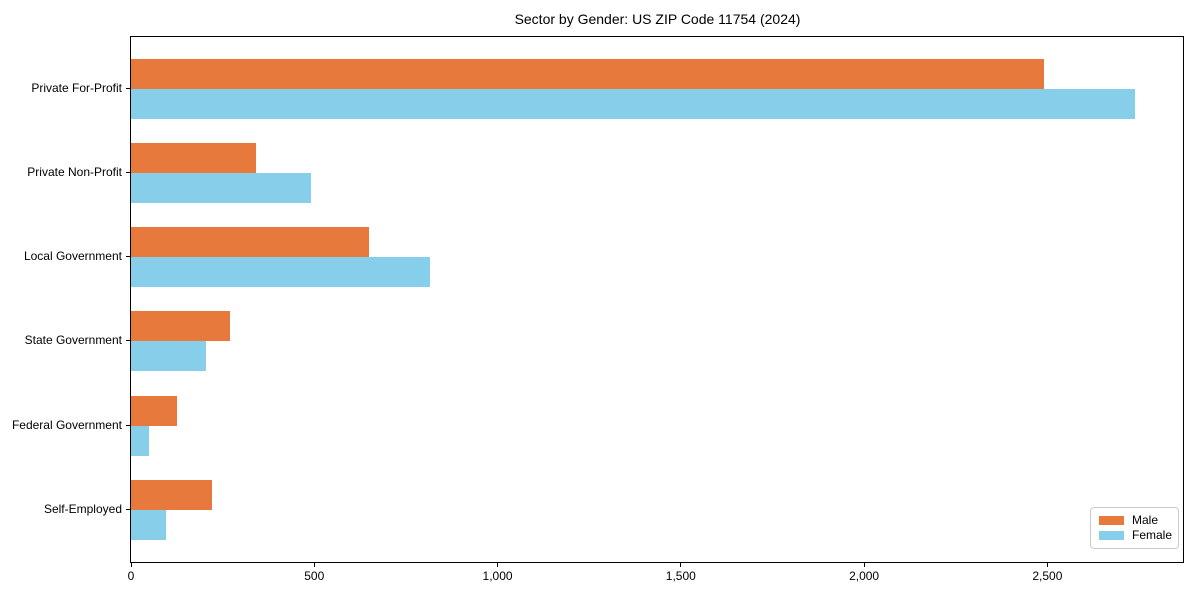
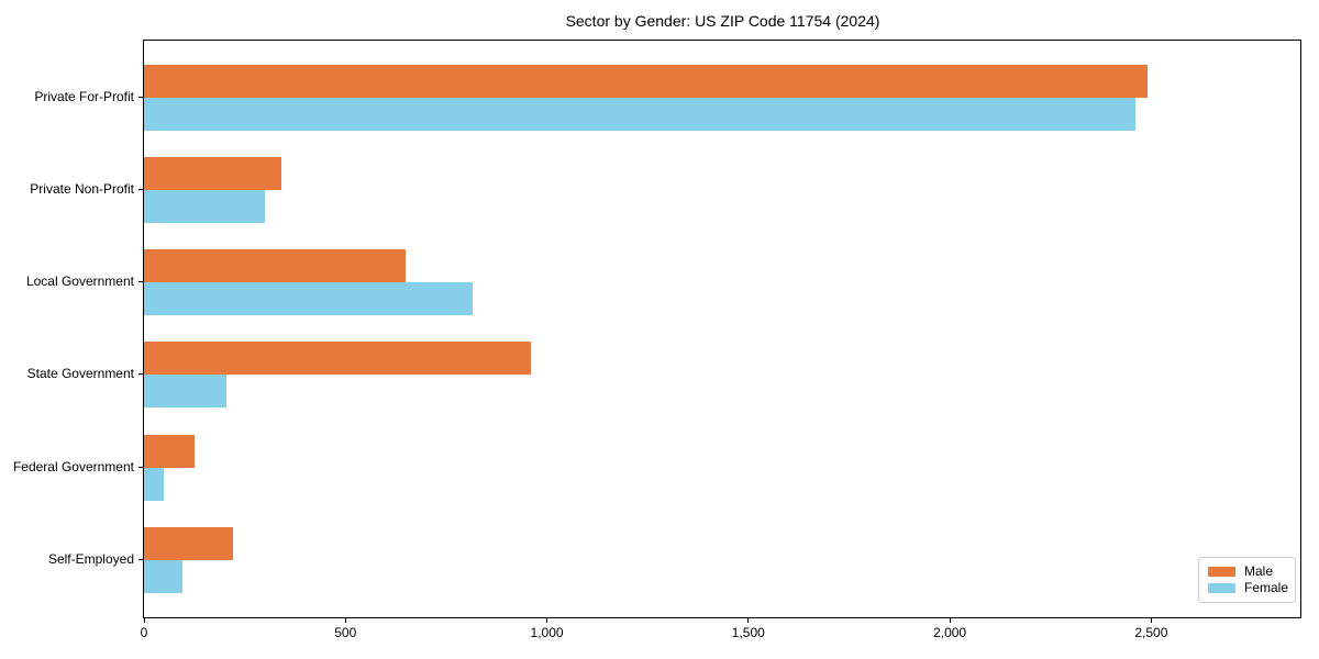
Female/Private For-Profit: 2740 -> 2460
Female/Private Non-Profit: 490 -> 300
Male/State Government: 270 -> 960
